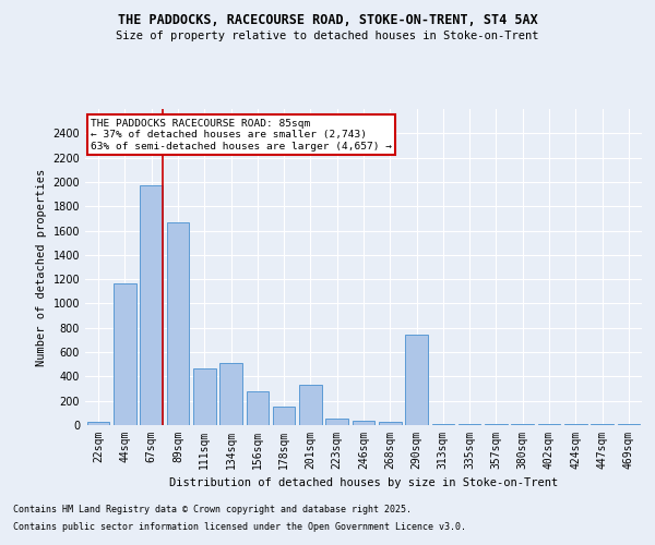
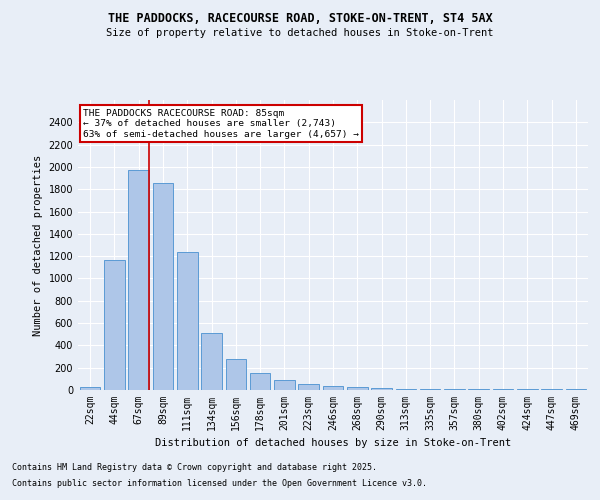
89sqm: 1670 -> 1860
111sqm: 470 -> 1240
201sqm: 330 -> 90
290sqm: 740 -> 20
